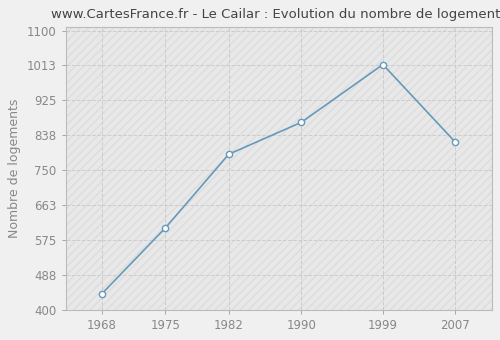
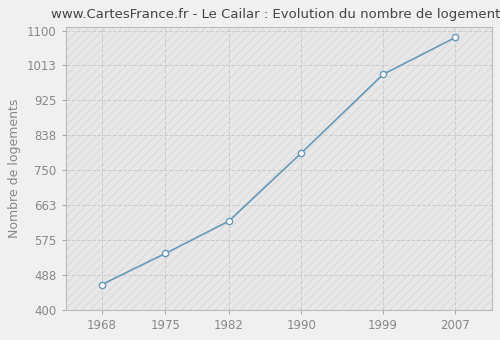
1968: 440 -> 463
1975: 605 -> 541
1982: 790 -> 622
1990: 870 -> 793
1999: 1015 -> 990
2007: 820 -> 1083
